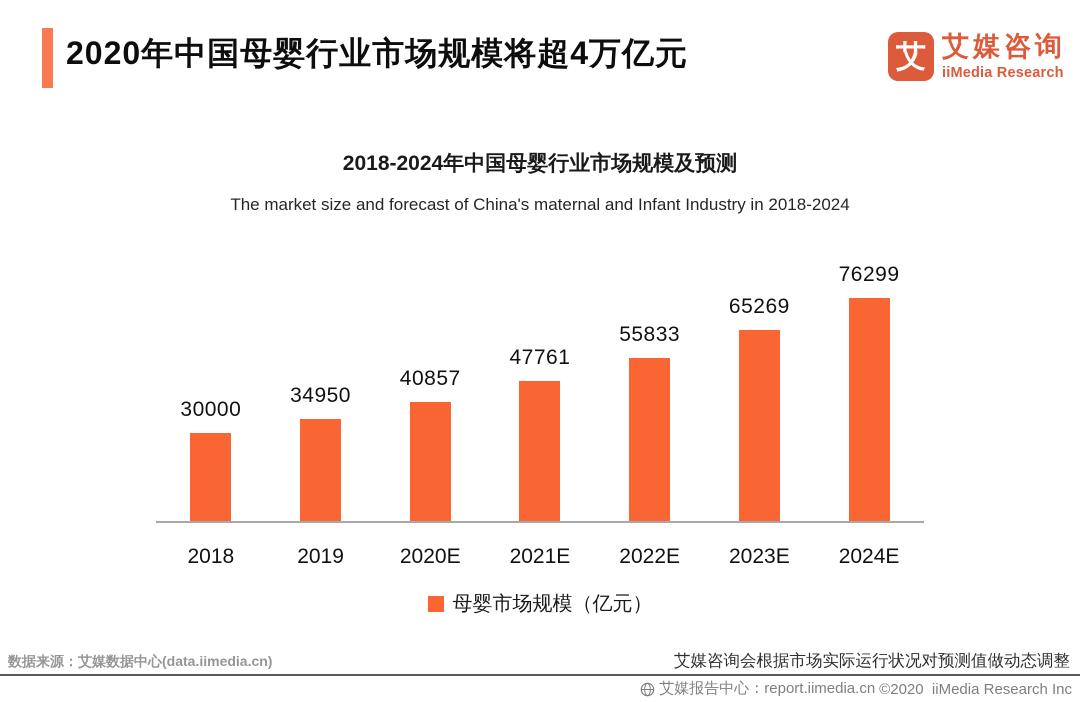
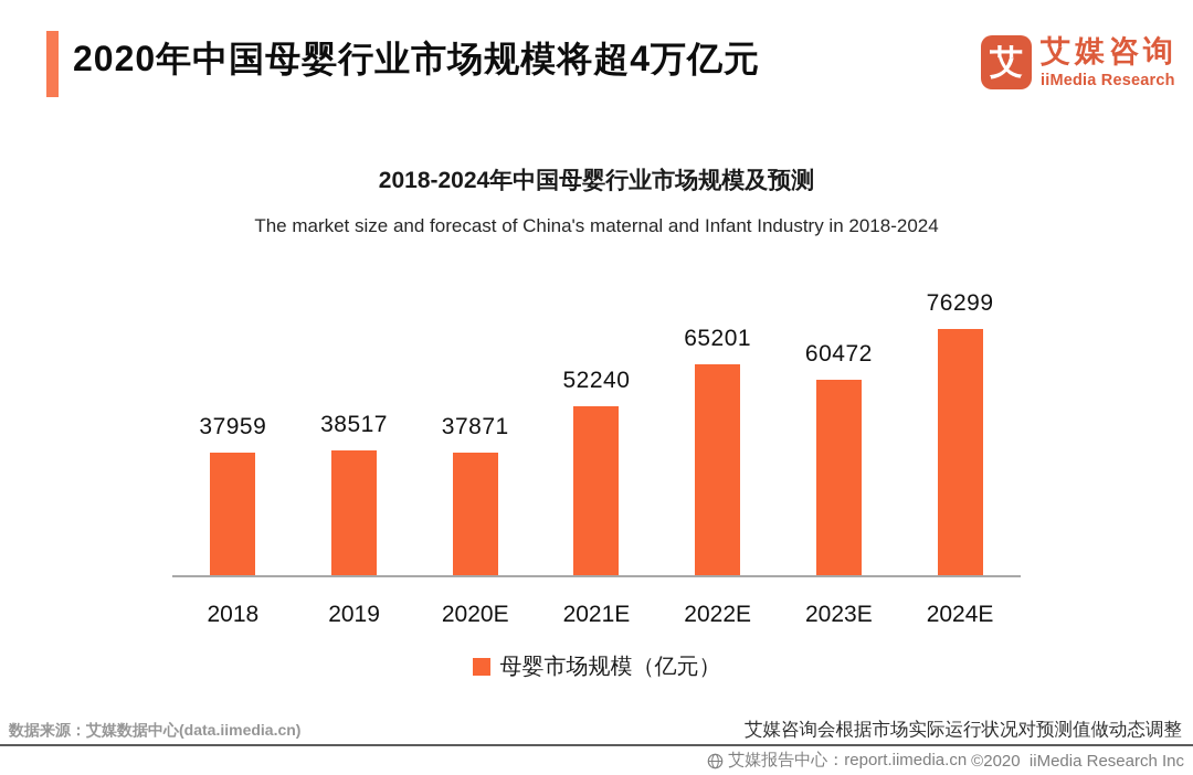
2018: 30000 -> 37959
2019: 34950 -> 38517
2020E: 40857 -> 37871
2021E: 47761 -> 52240
2022E: 55833 -> 65201
2023E: 65269 -> 60472
